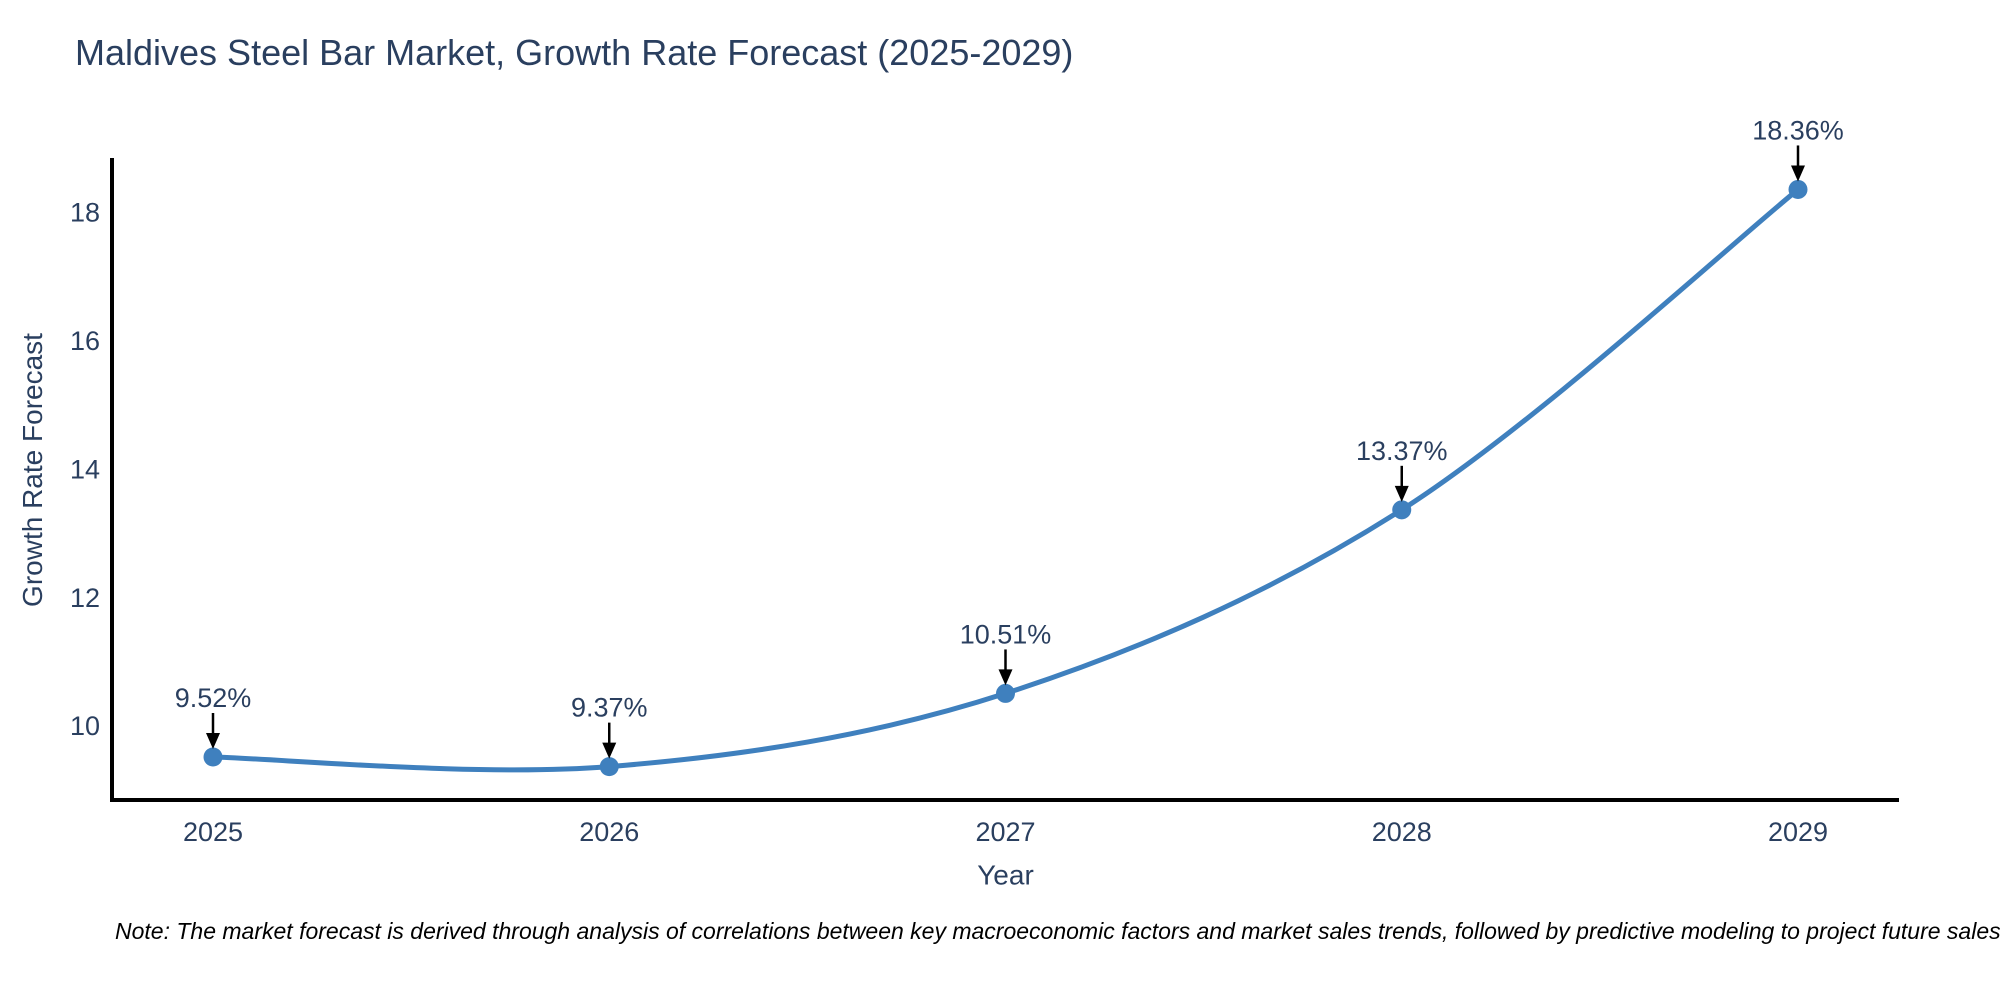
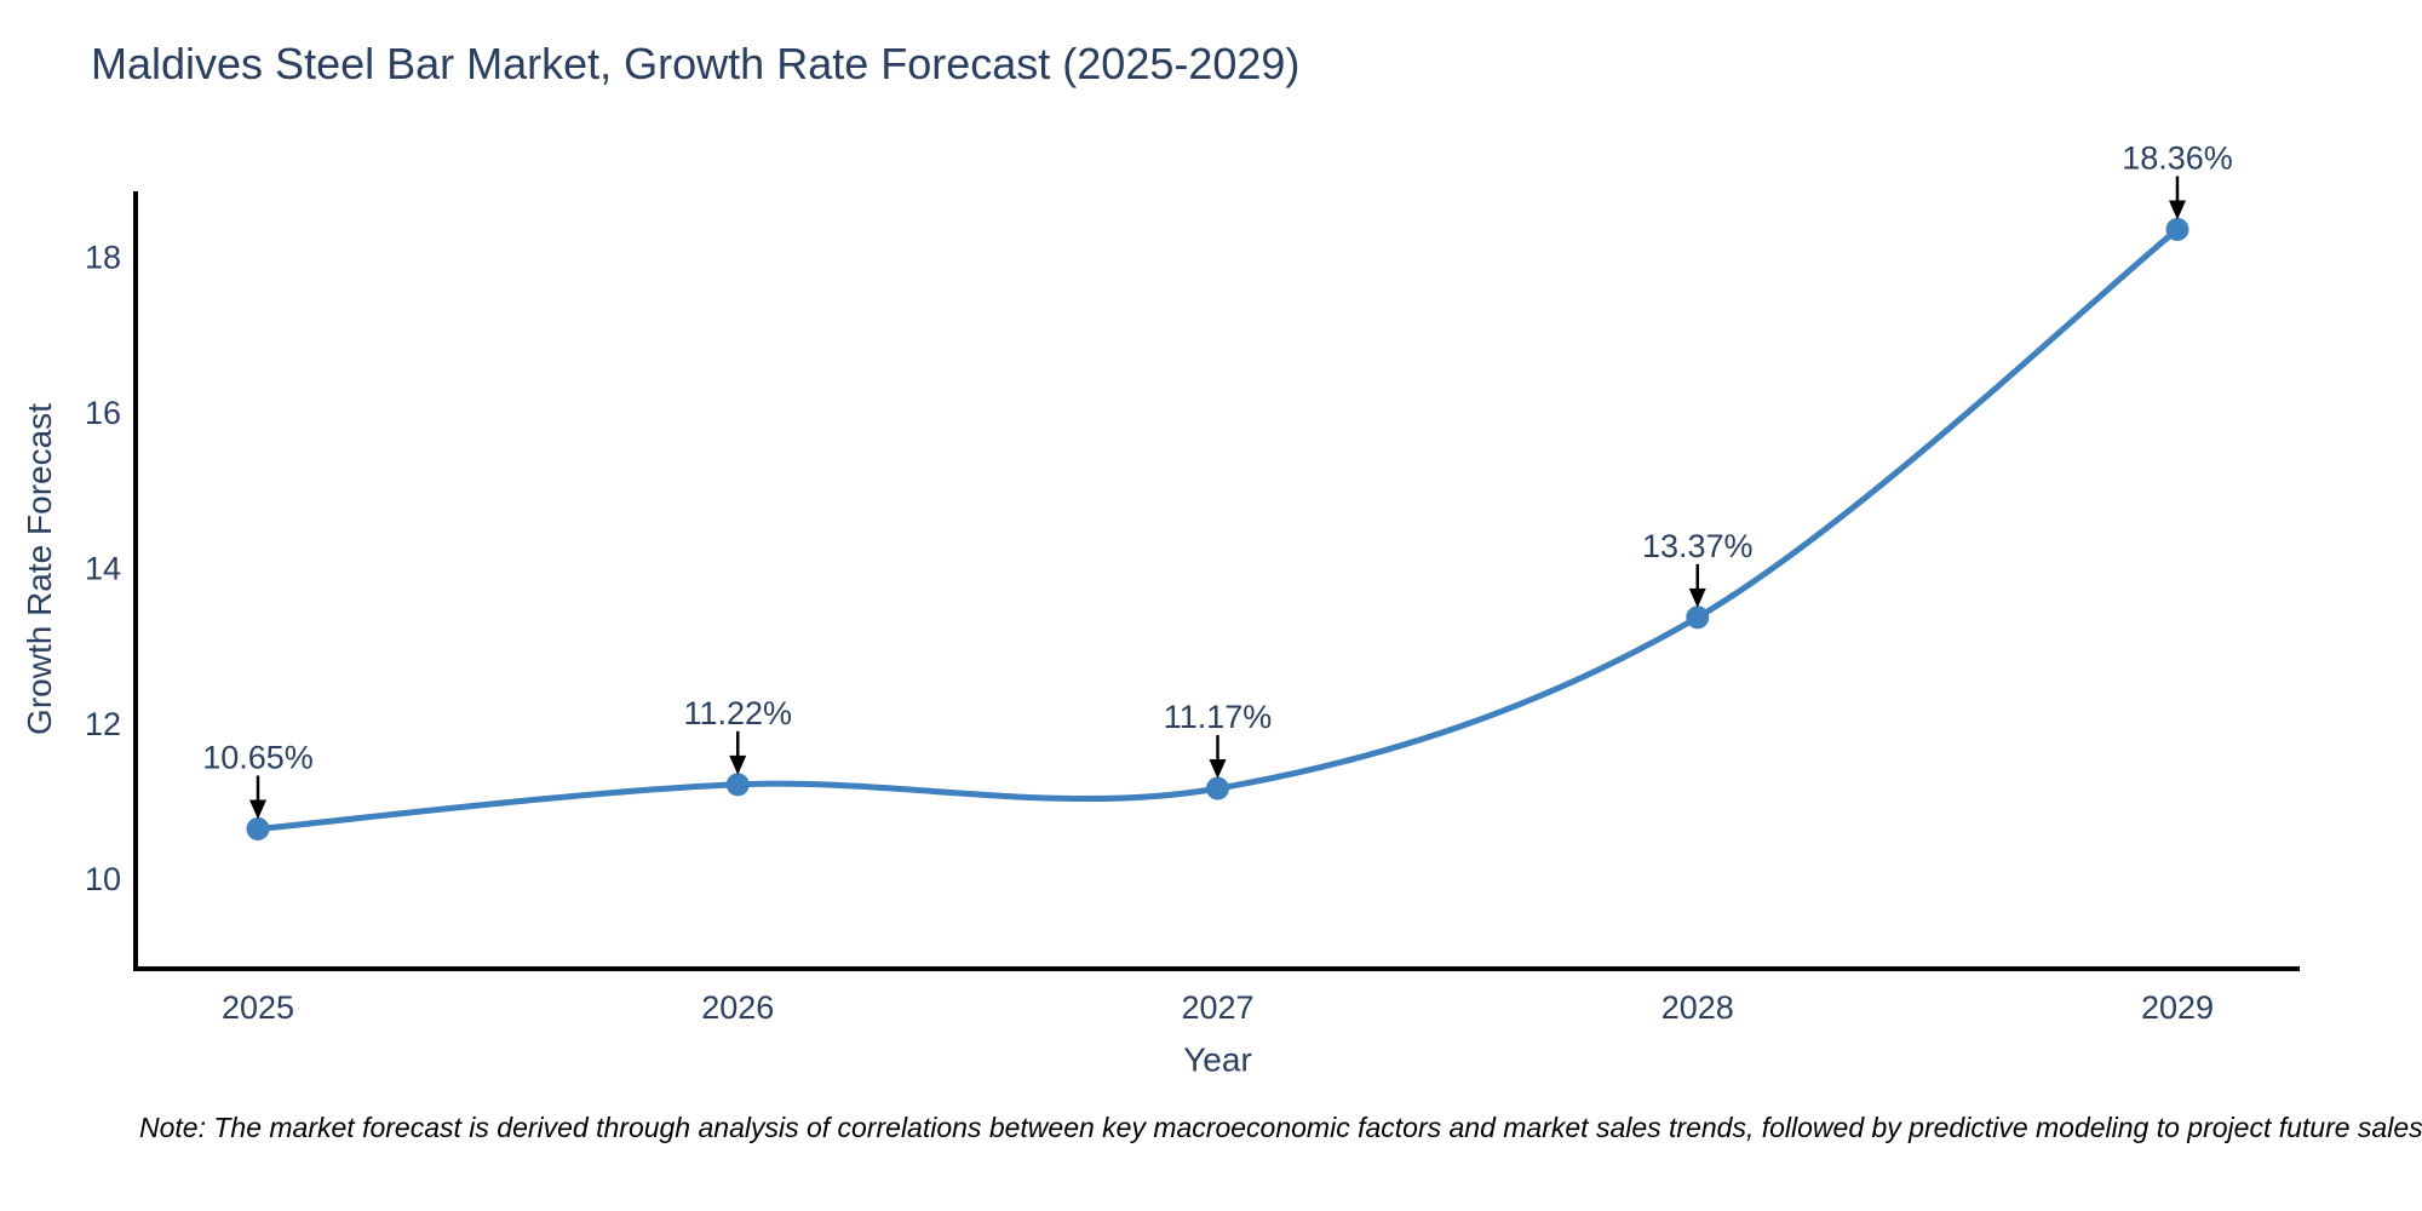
2025: 9.52% -> 10.65%
2026: 9.37% -> 11.22%
2027: 10.51% -> 11.17%
